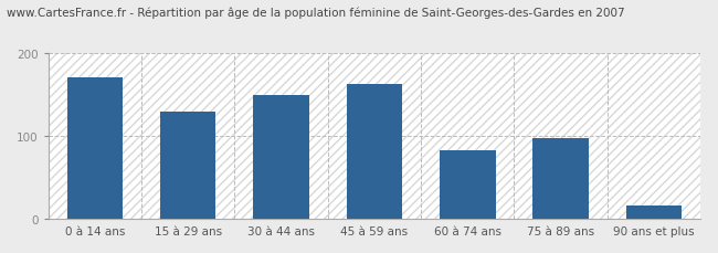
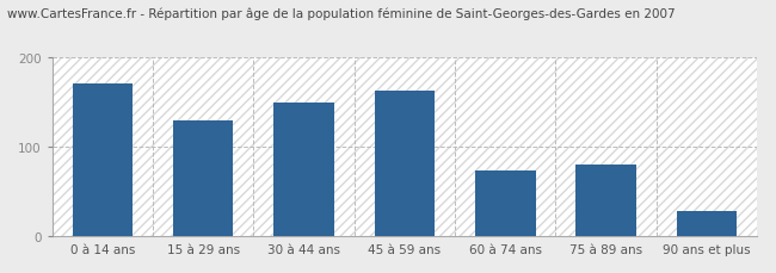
60 à 74 ans: 83 -> 74
75 à 89 ans: 97 -> 80
90 ans et plus: 17 -> 28
